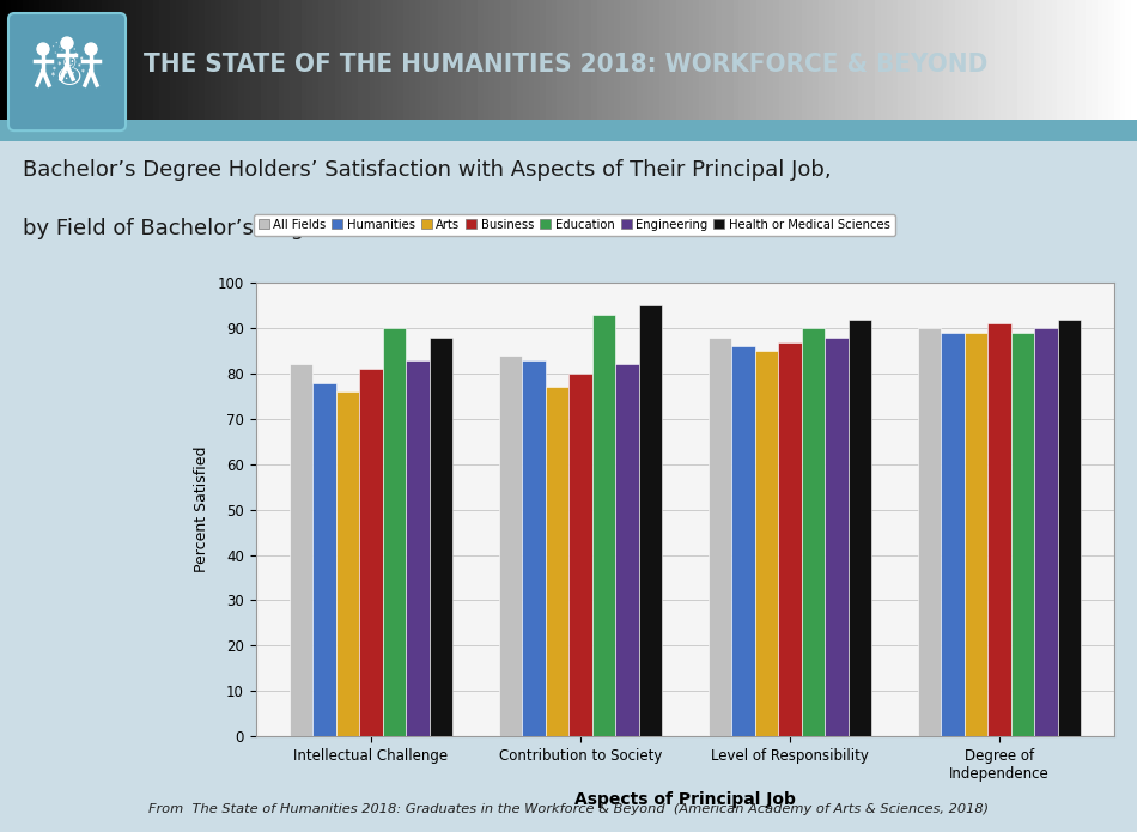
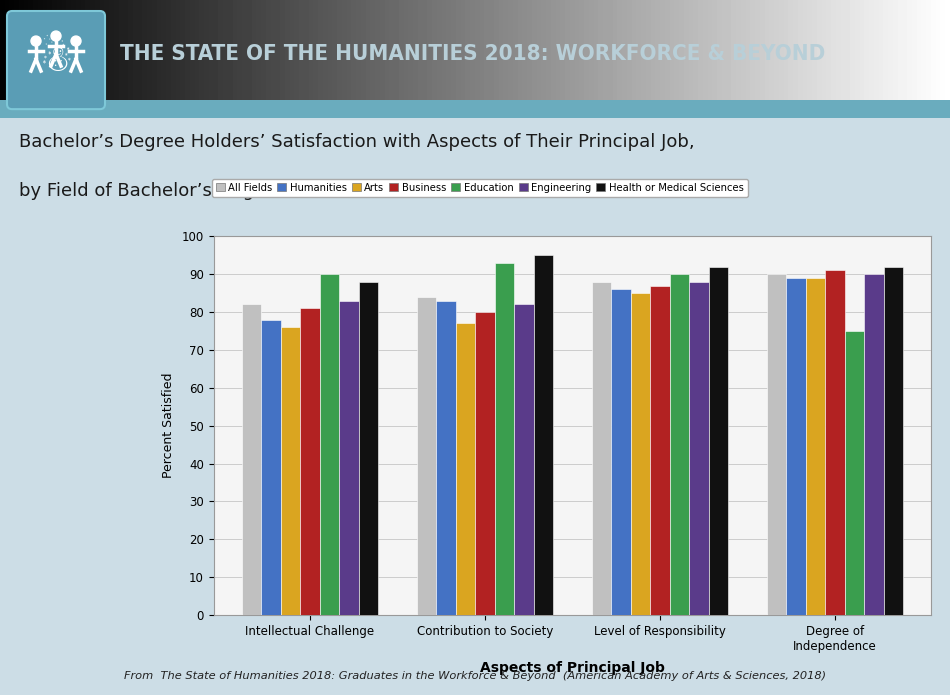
Education/Degree of Independence: 89 -> 75
